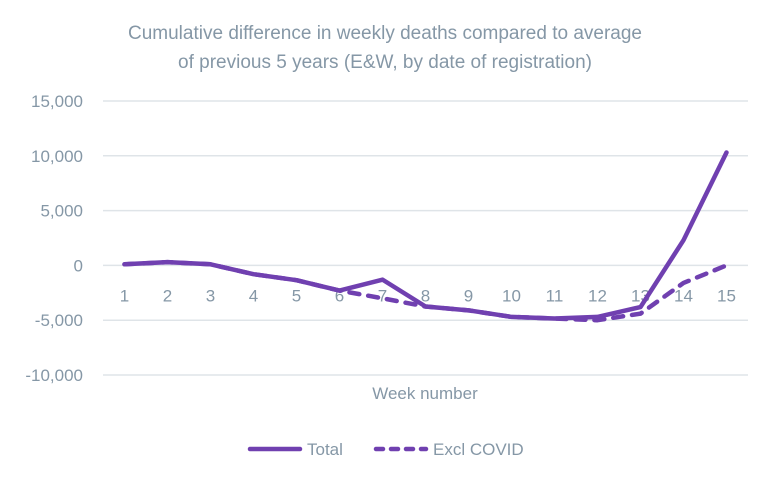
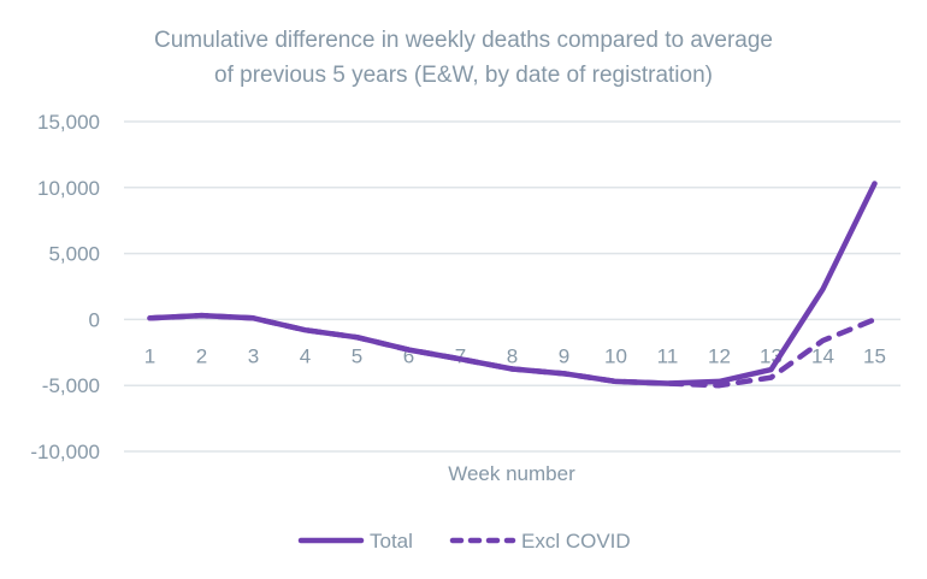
Total/7: -1300 -> -3000
